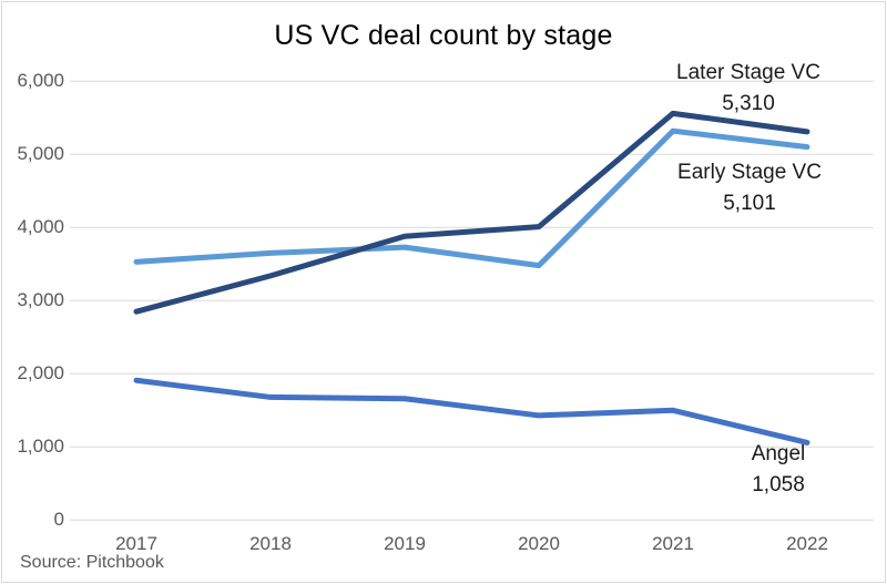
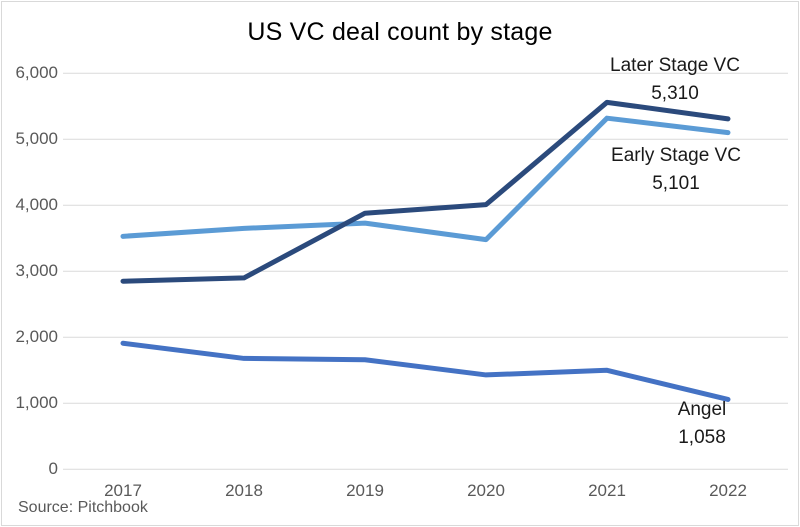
Later Stage VC/2018: 3300 -> 2900
